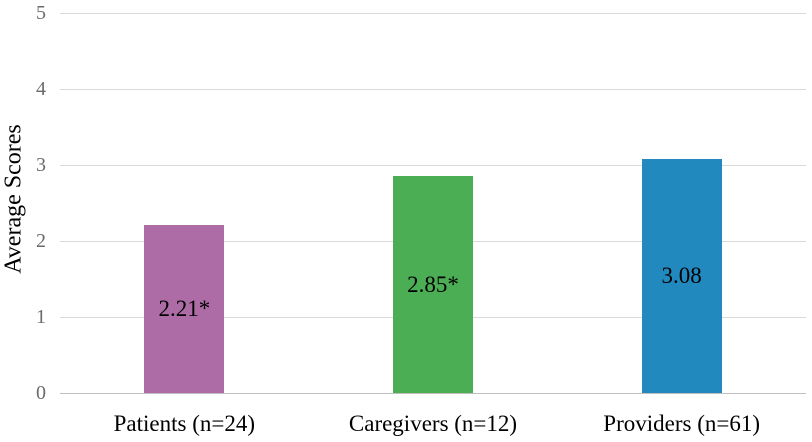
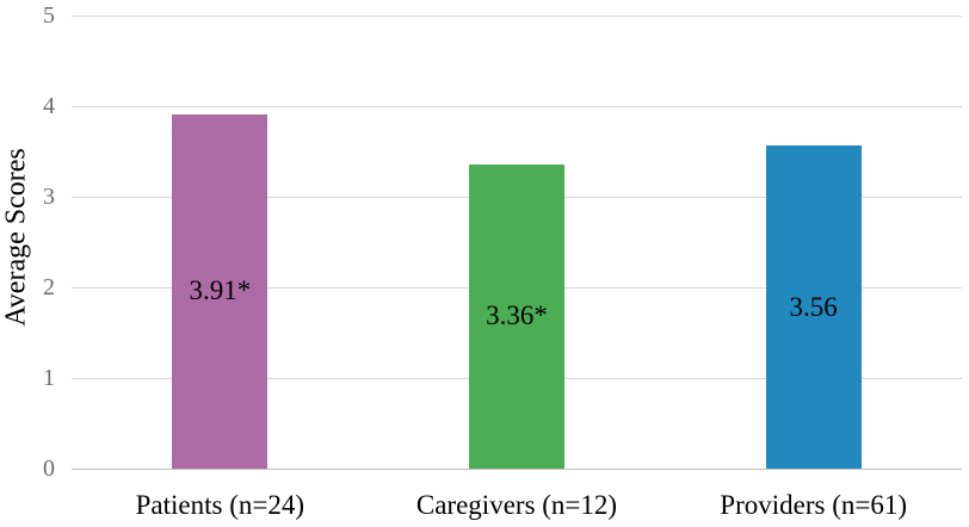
Patients (n=24): 2.21 -> 3.91
Caregivers (n=12): 2.85 -> 3.36
Providers (n=61): 3.08 -> 3.56
